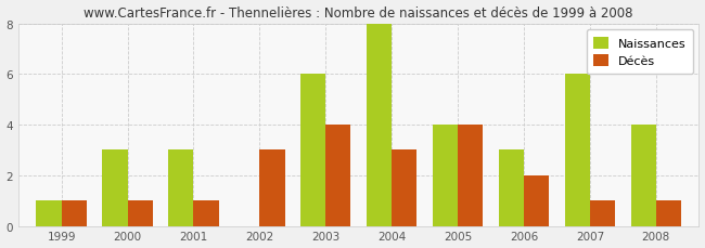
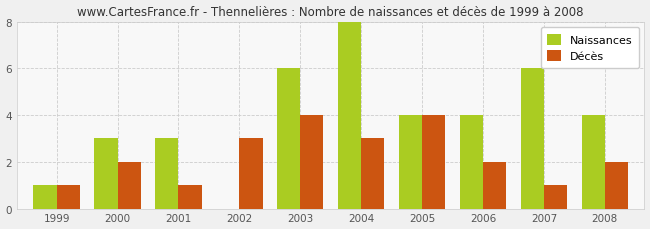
Décès/2000: 1 -> 2
Naissances/2006: 3 -> 4
Décès/2008: 1 -> 2
